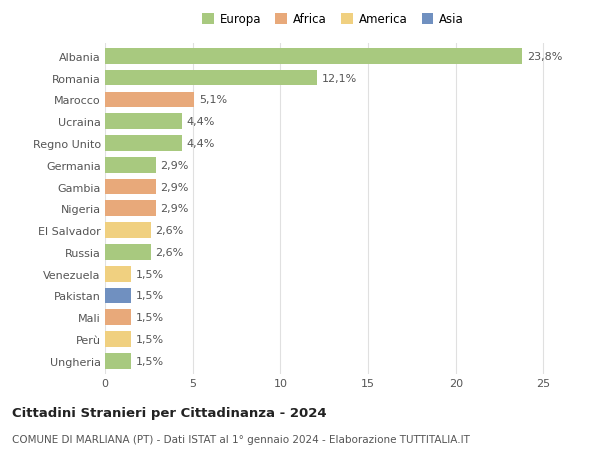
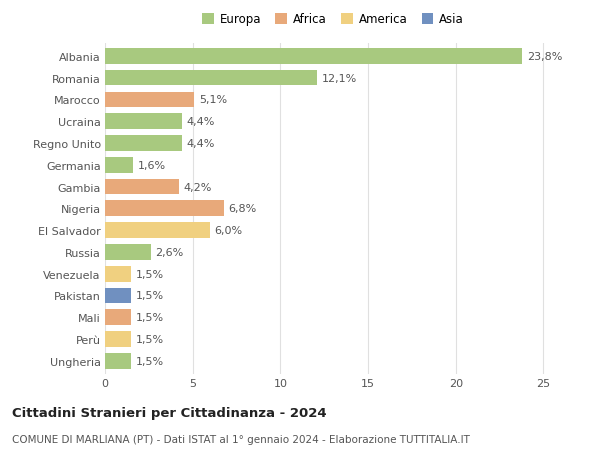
Germania: 2,9% -> 1,6%
Gambia: 2,9% -> 4,2%
Nigeria: 2,9% -> 6,8%
El Salvador: 2,6% -> 6,0%
